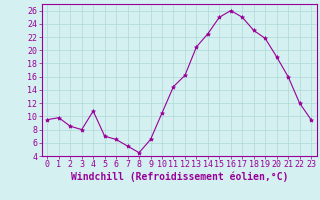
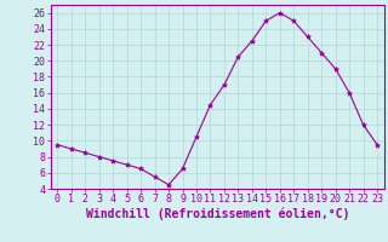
1: 9.8 -> 9.0
4: 10.8 -> 7.5
12: 16.2 -> 17.0
19: 21.8 -> 21.0
